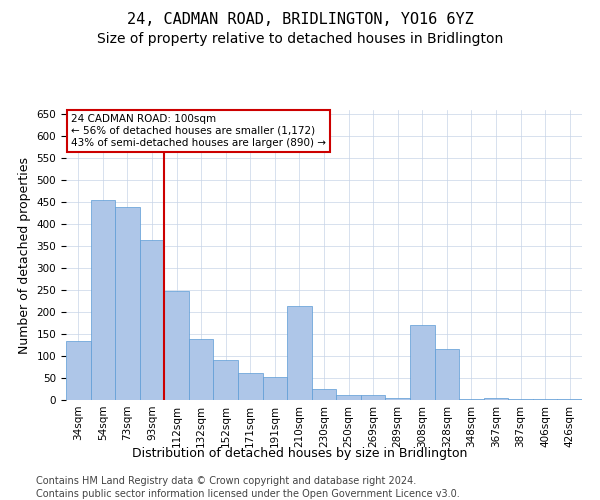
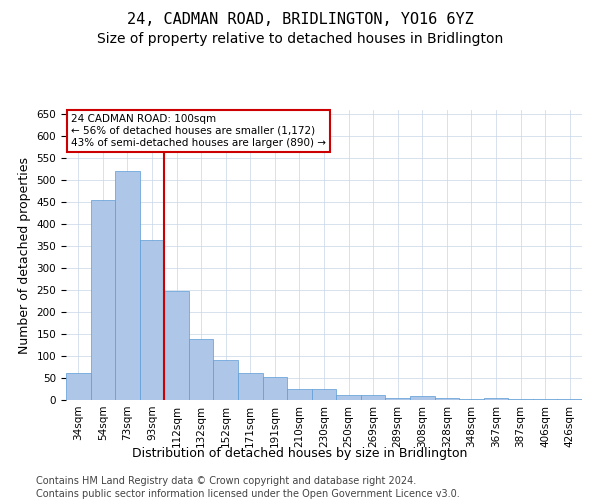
34sqm: 135 -> 62
73sqm: 440 -> 522
210sqm: 215 -> 25
308sqm: 170 -> 8
328sqm: 115 -> 5
